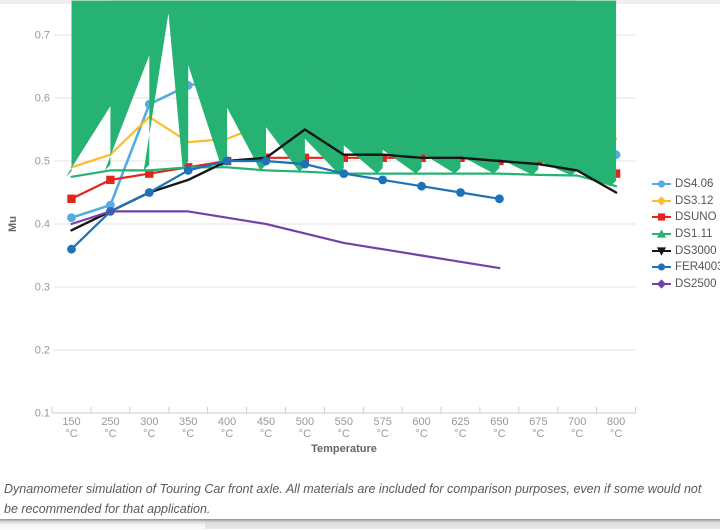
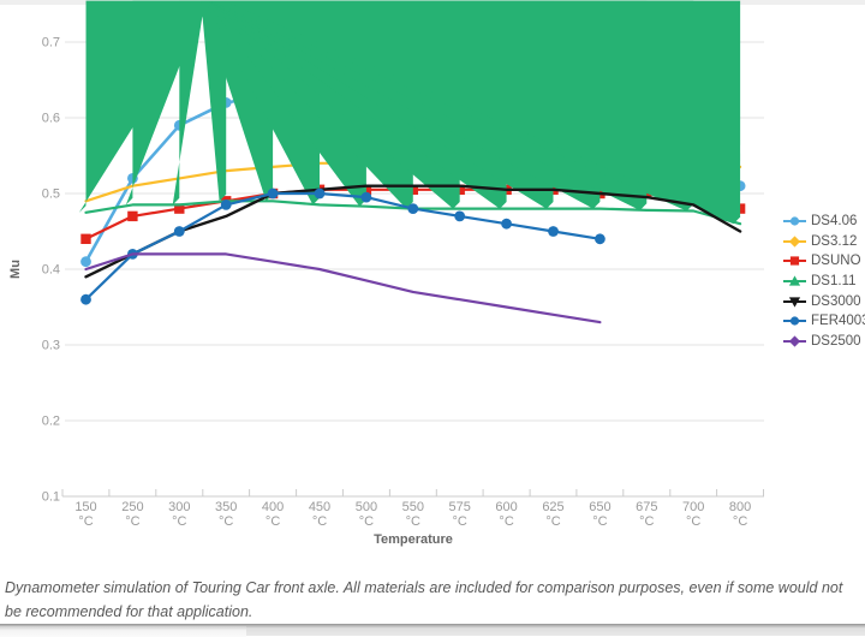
DS4.06/250: 0.43 -> 0.52
DS3.12/300: 0.57 -> 0.52
DS3.12/450: 0.56 -> 0.54
DS3000/500: 0.55 -> 0.51
